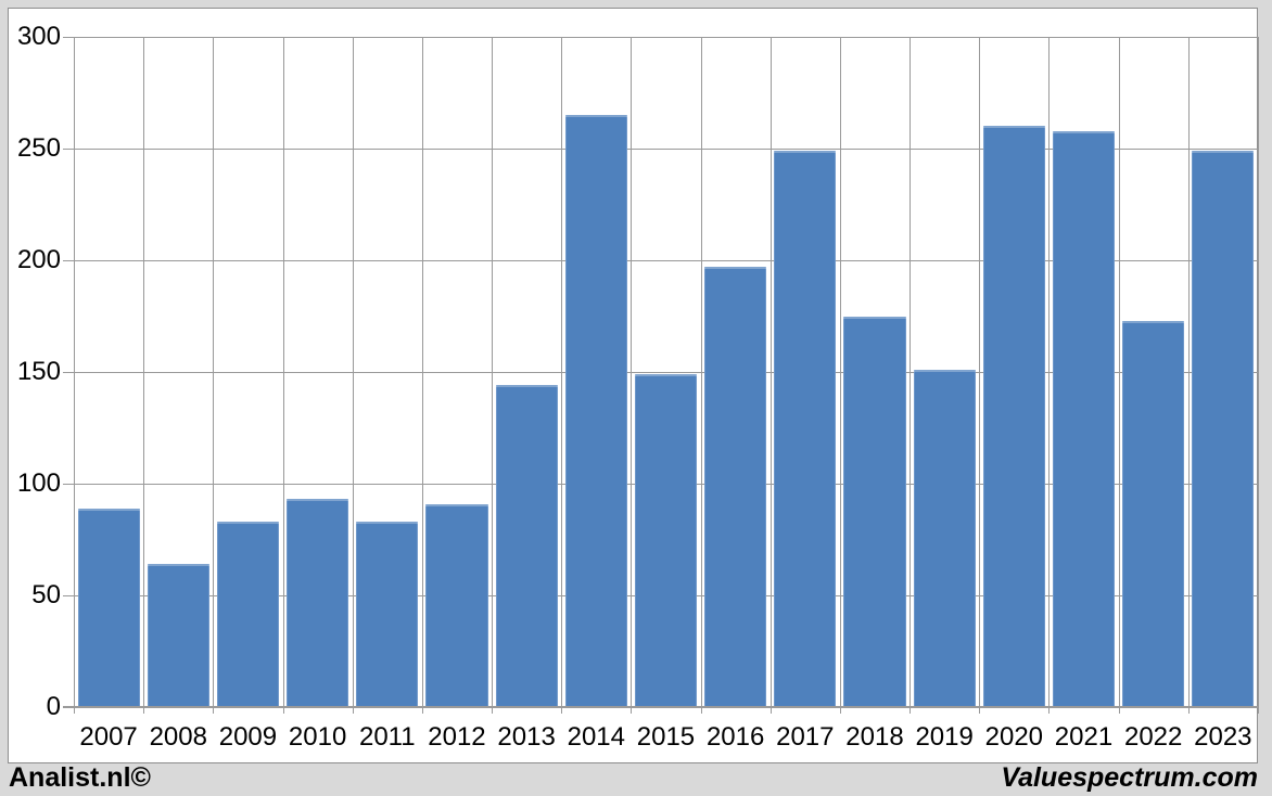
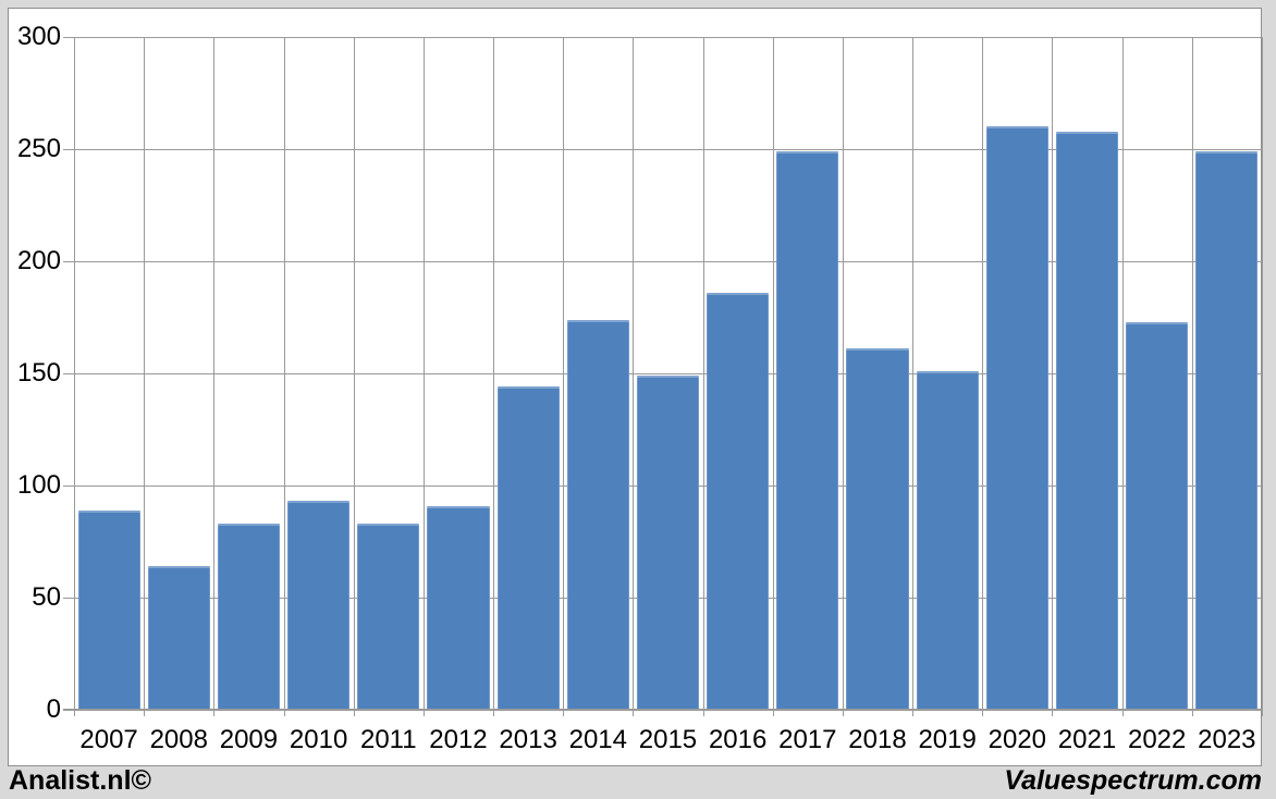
2014: 265 -> 174
2016: 197 -> 186
2018: 175 -> 161
